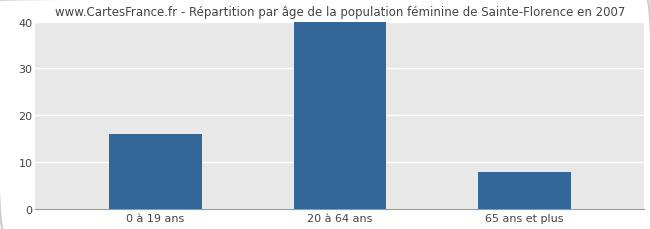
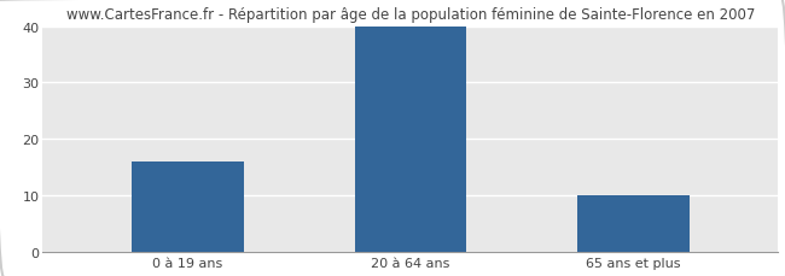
65 ans et plus: 8 -> 10
